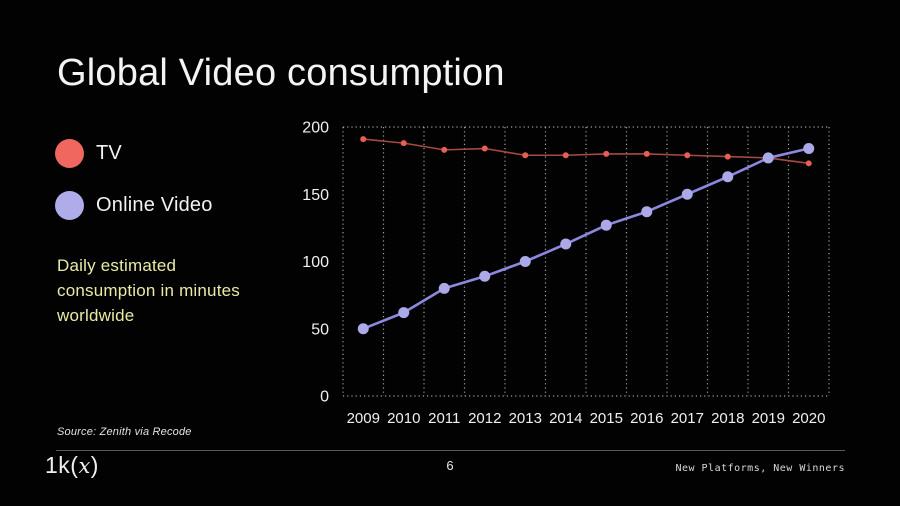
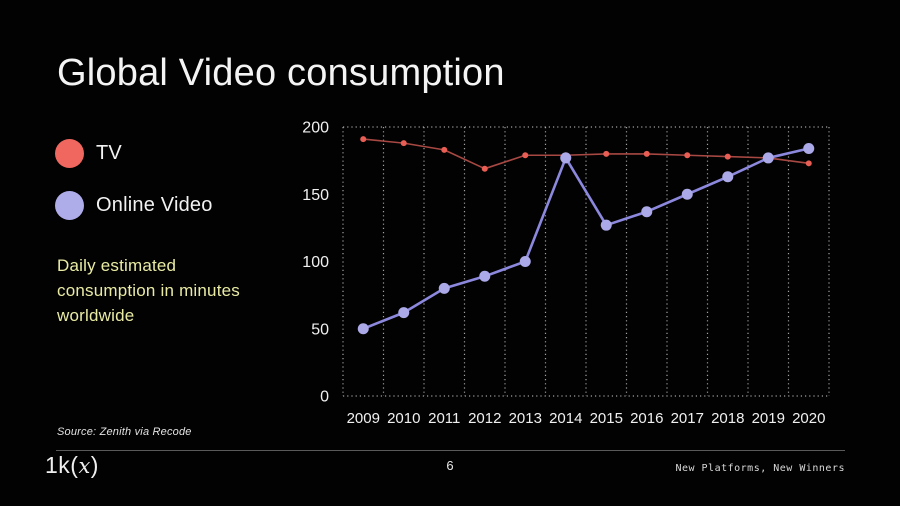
TV/2012: 184 -> 169
Online Video/2014: 113 -> 177
